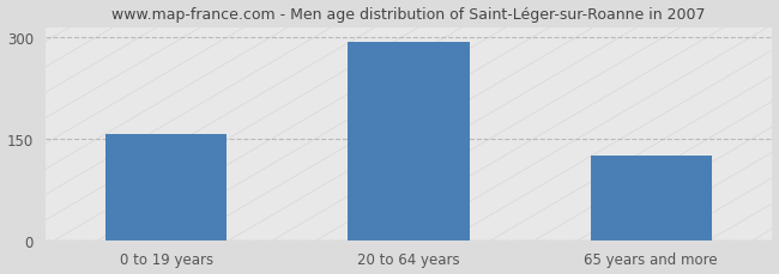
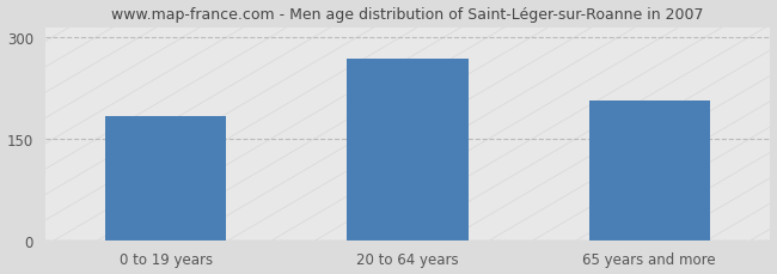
0 to 19 years: 158 -> 184
20 to 64 years: 294 -> 268
65 years and more: 126 -> 206
